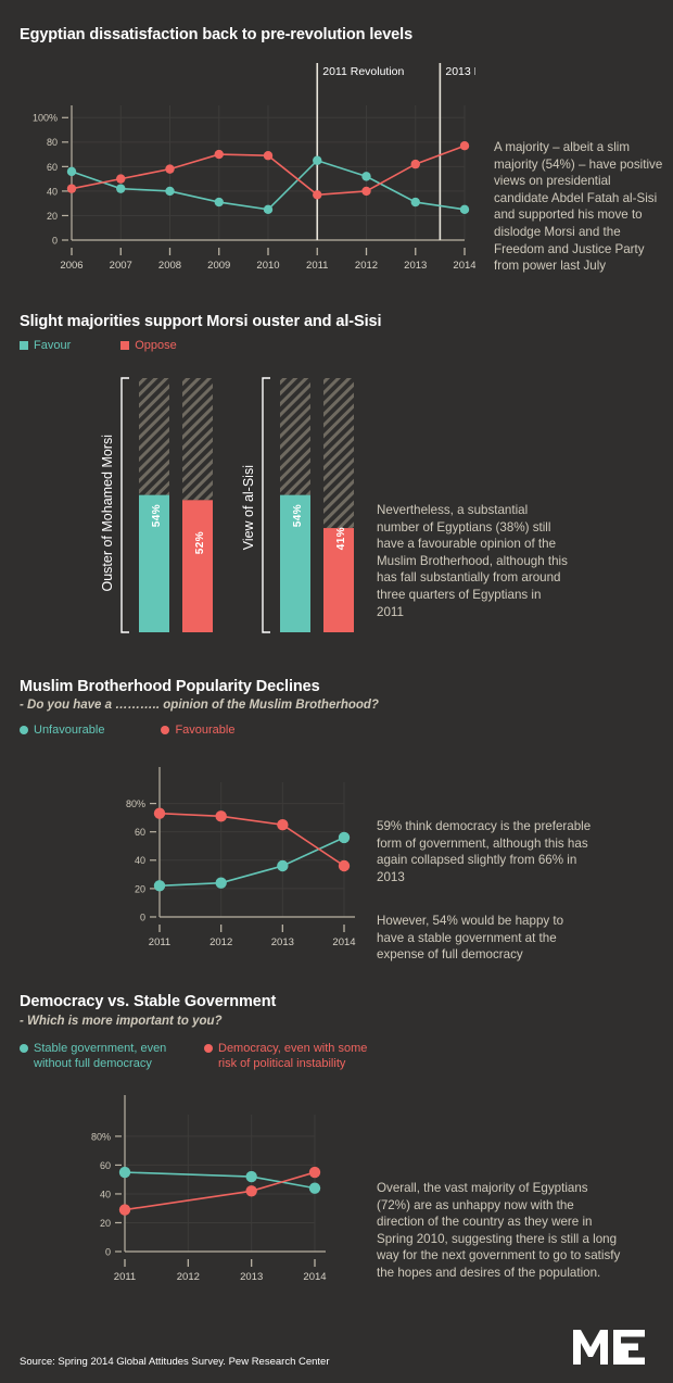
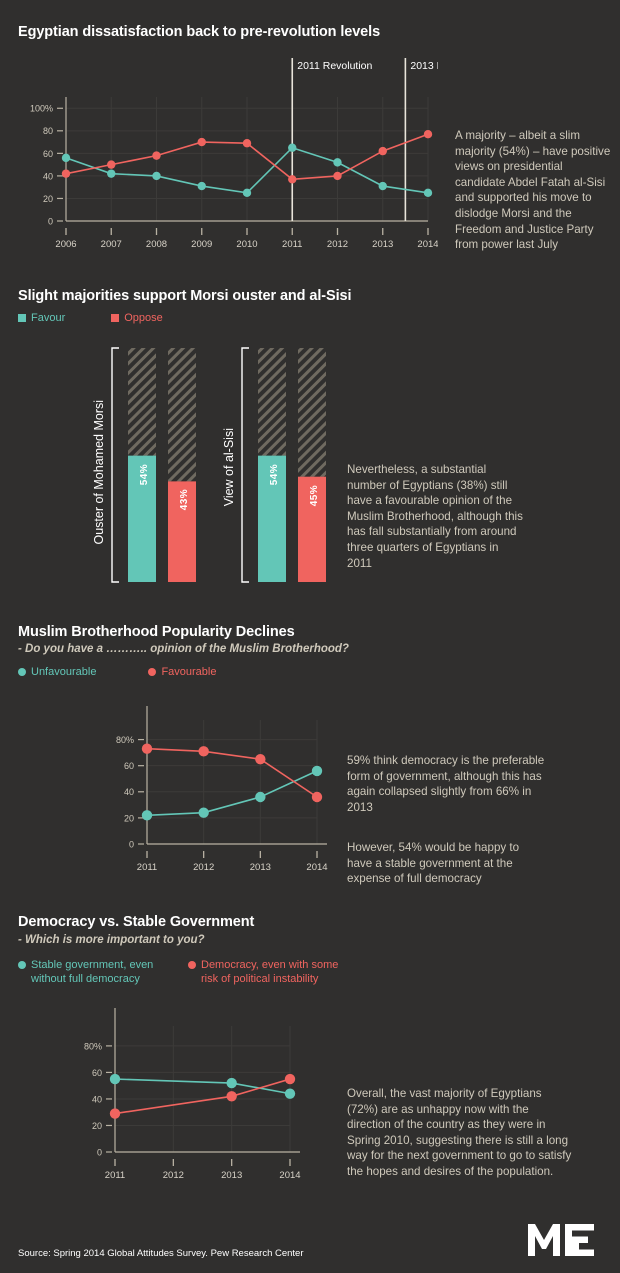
Slight majorities support Morsi ouster and al-Sisi/Oppose/Ouster of Mohamed Morsi: 52% -> 43%
Slight majorities support Morsi ouster and al-Sisi/Oppose/View of al-Sisi: 41% -> 45%
